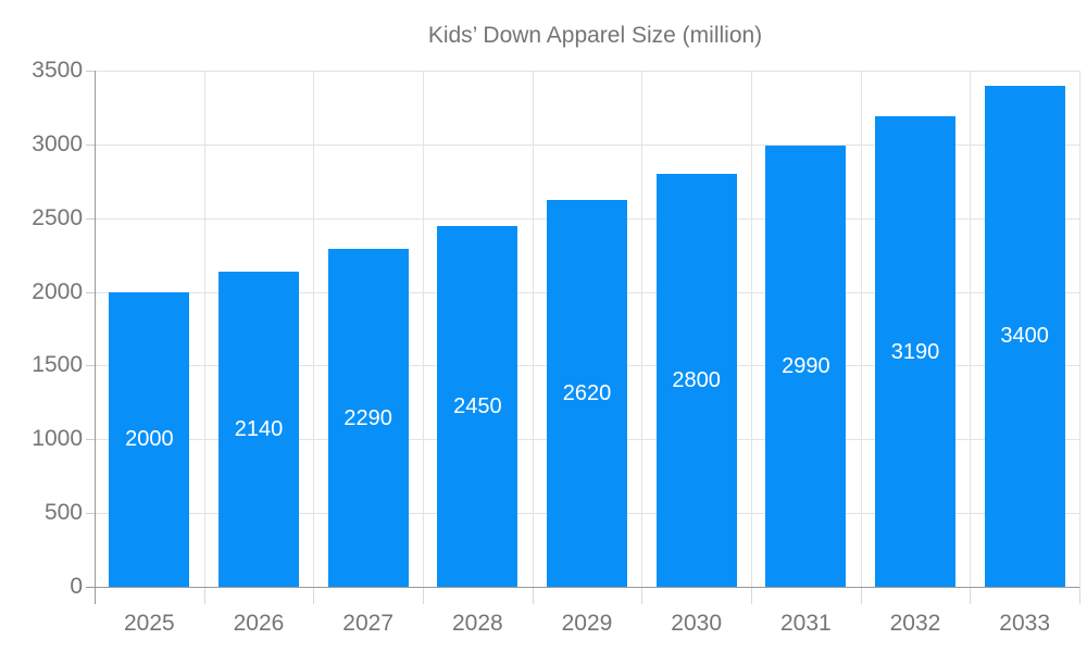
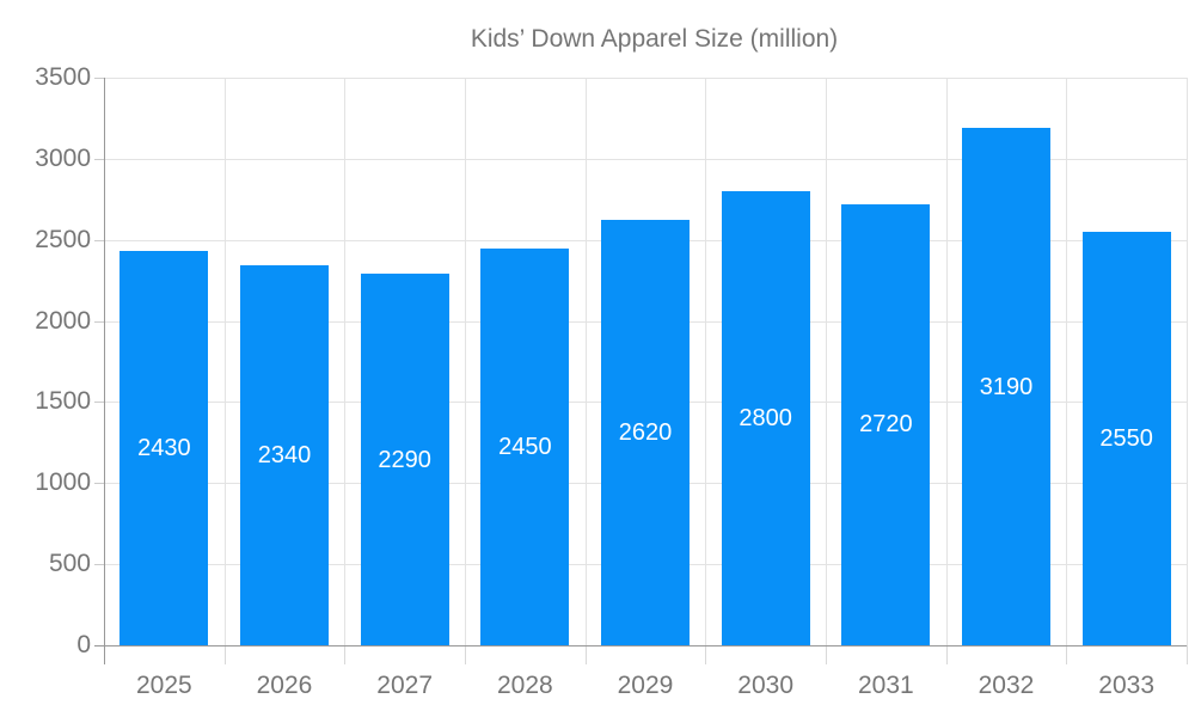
2025: 2000 -> 2430
2026: 2140 -> 2340
2031: 2990 -> 2720
2033: 3400 -> 2550
